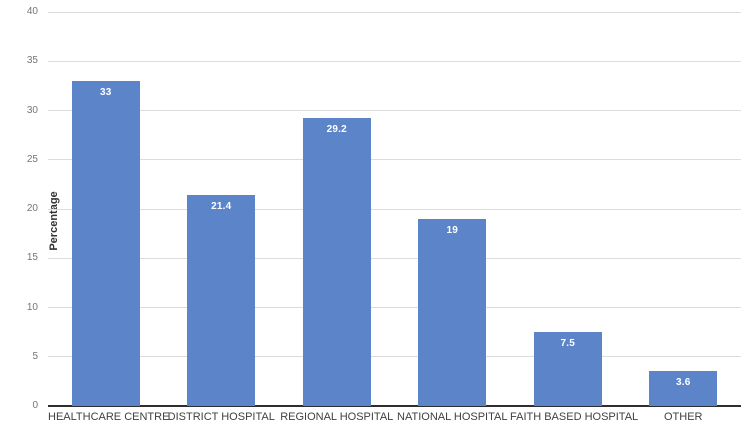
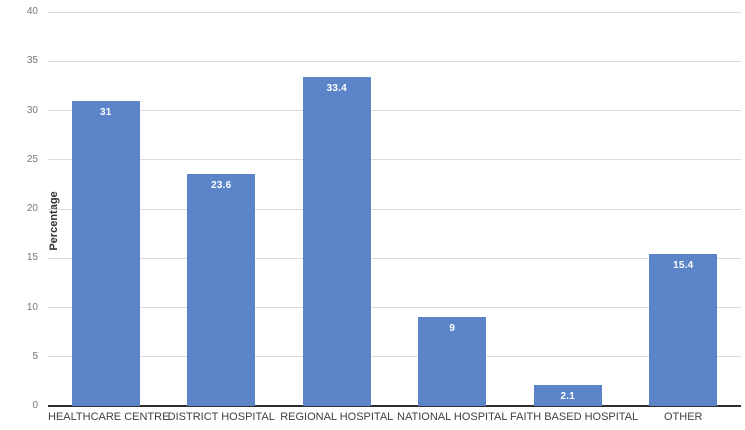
HEALTHCARE CENTRE: 33 -> 31
DISTRICT HOSPITAL: 21.4 -> 23.6
REGIONAL HOSPITAL: 29.2 -> 33.4
NATIONAL HOSPITAL: 19 -> 9
FAITH BASED HOSPITAL: 7.5 -> 2.1
OTHER: 3.6 -> 15.4
